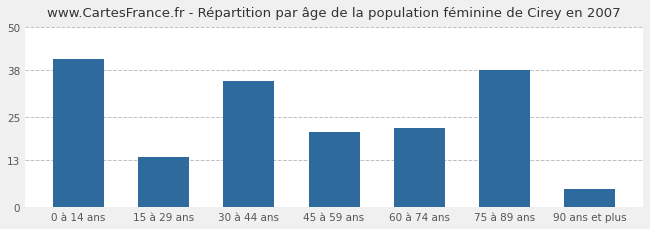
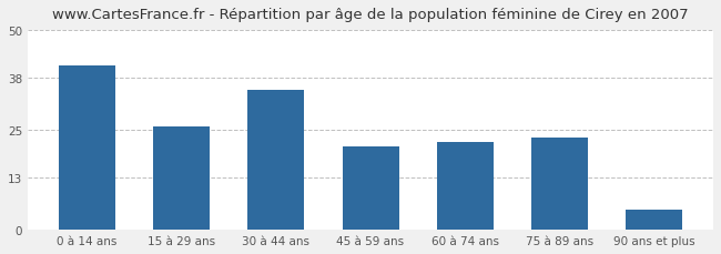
15 à 29 ans: 14 -> 26
75 à 89 ans: 38 -> 23
